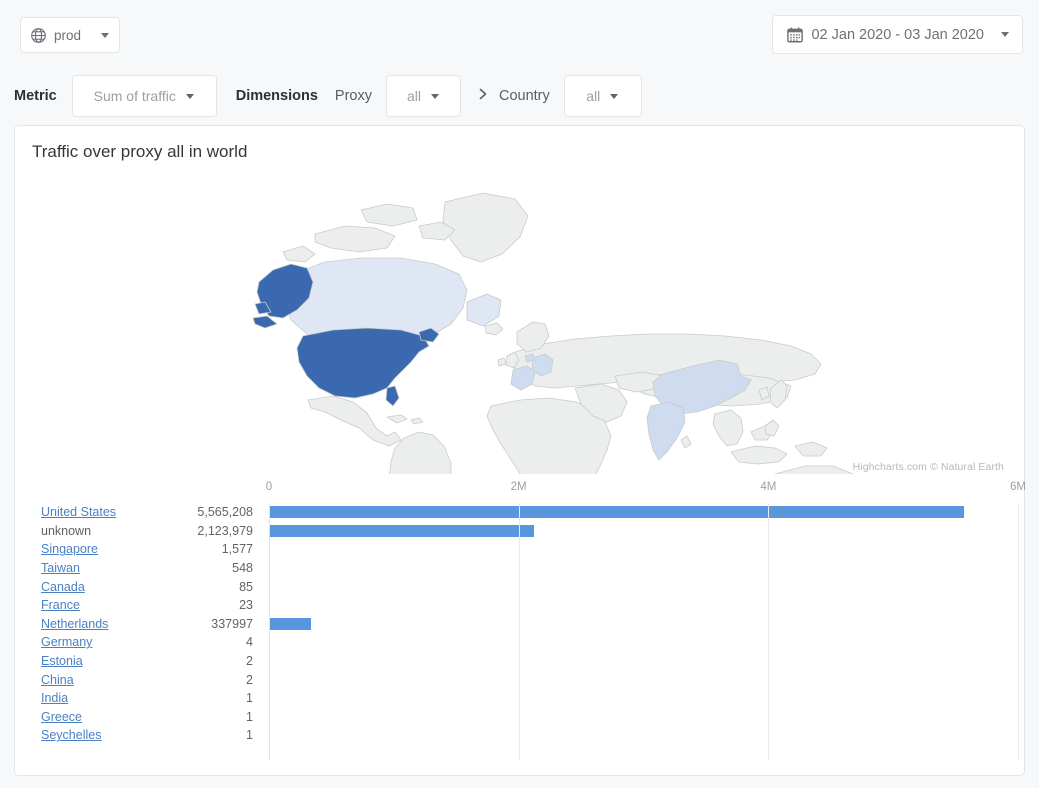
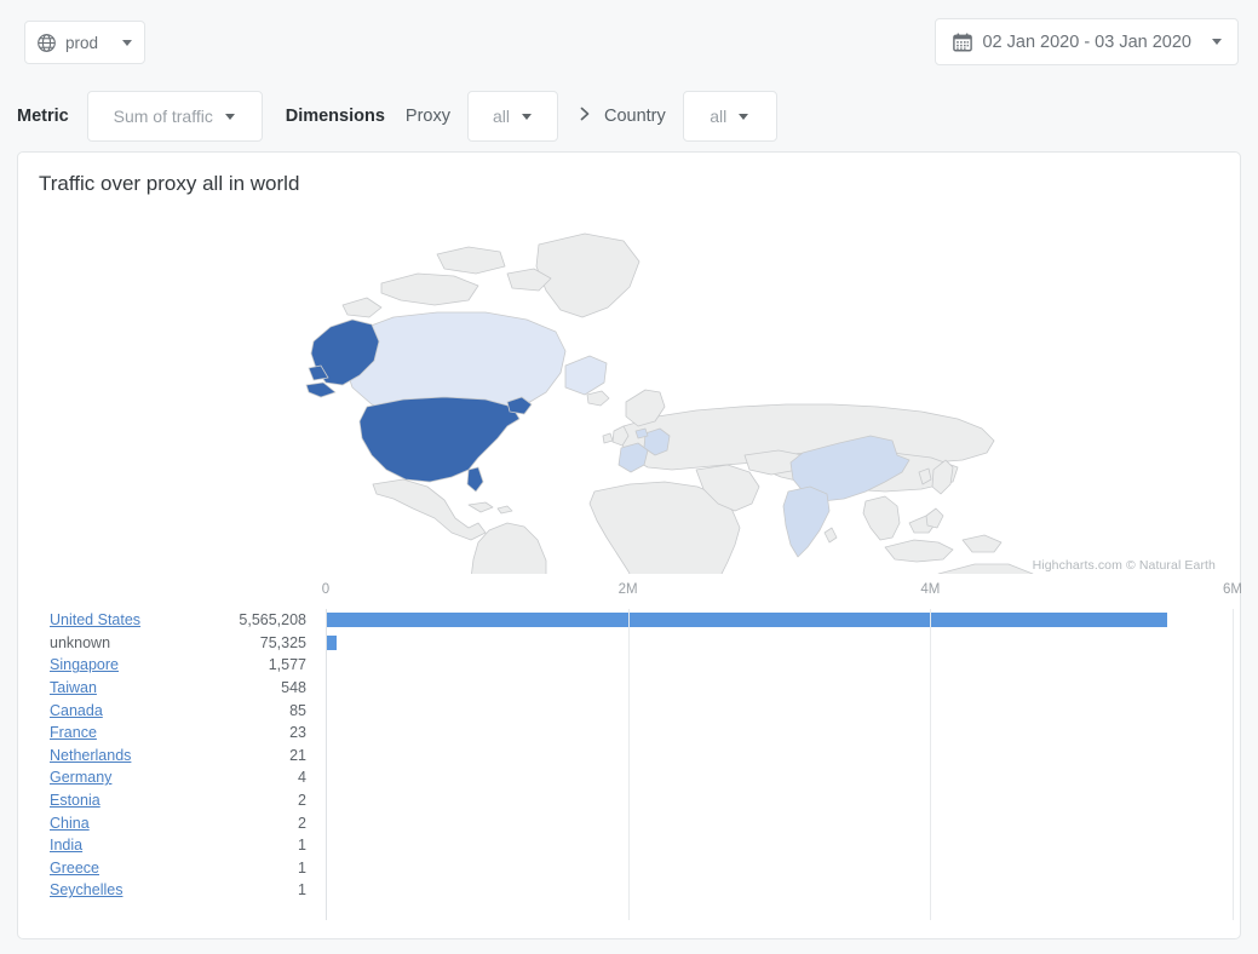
unknown: 2,123,979 -> 75,325
Netherlands: 337997 -> 21
